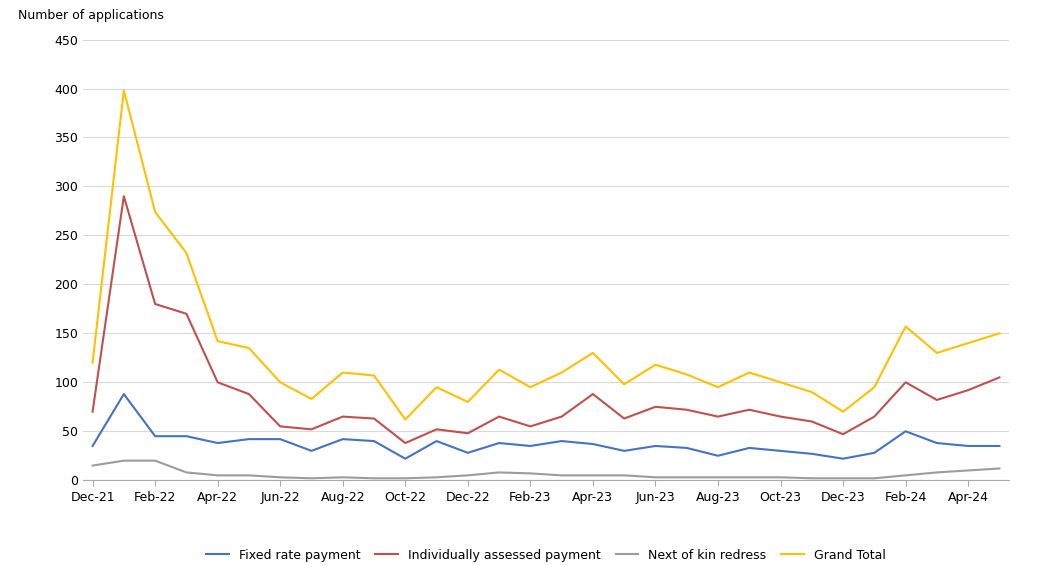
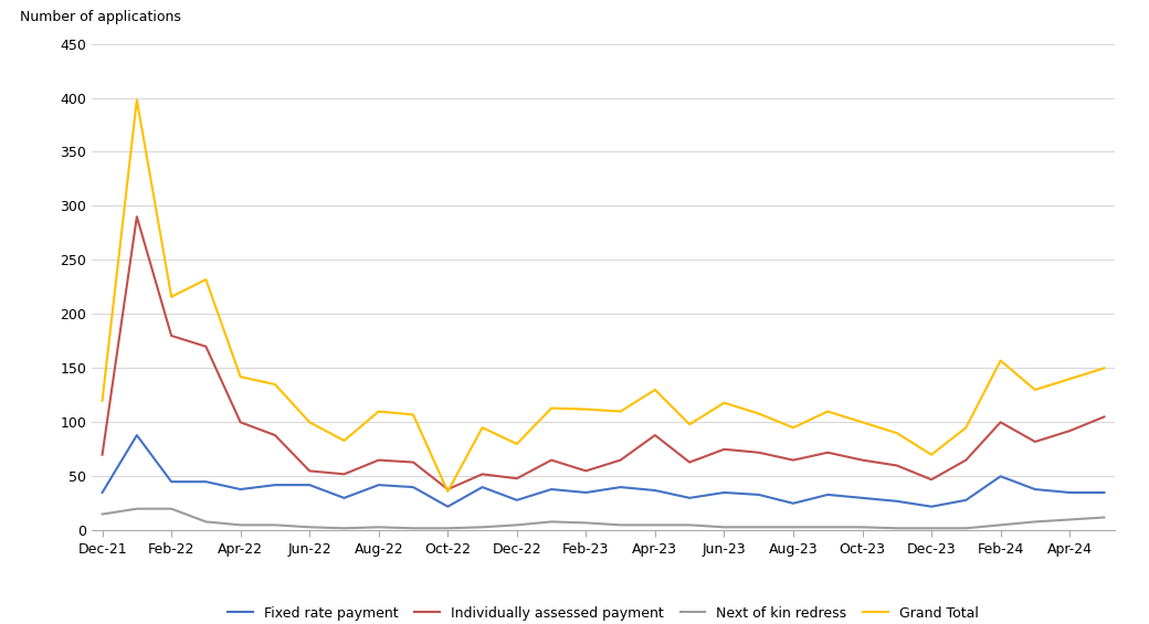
Grand Total/Feb-22: 274 -> 216
Grand Total/Oct-22: 62 -> 36
Grand Total/Feb-23: 95 -> 112
